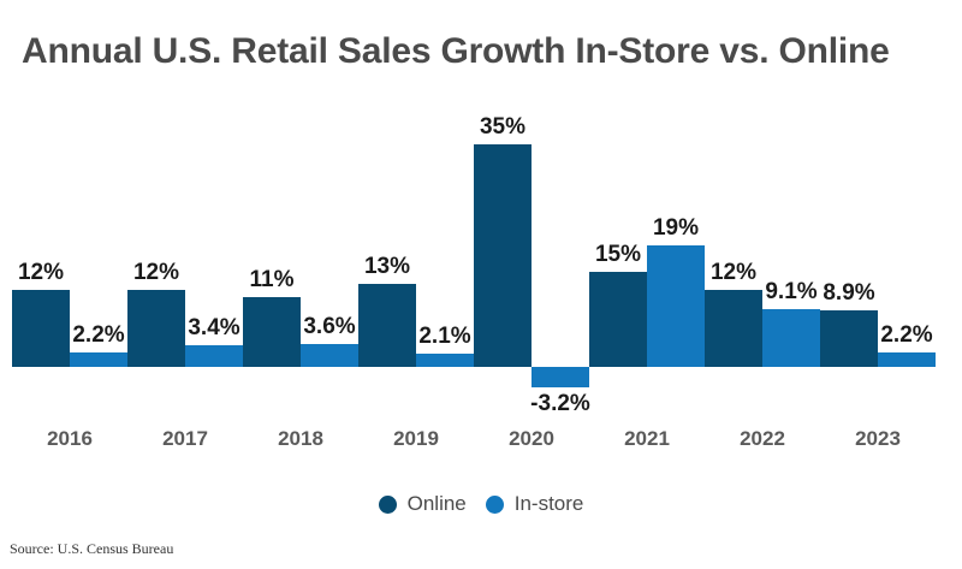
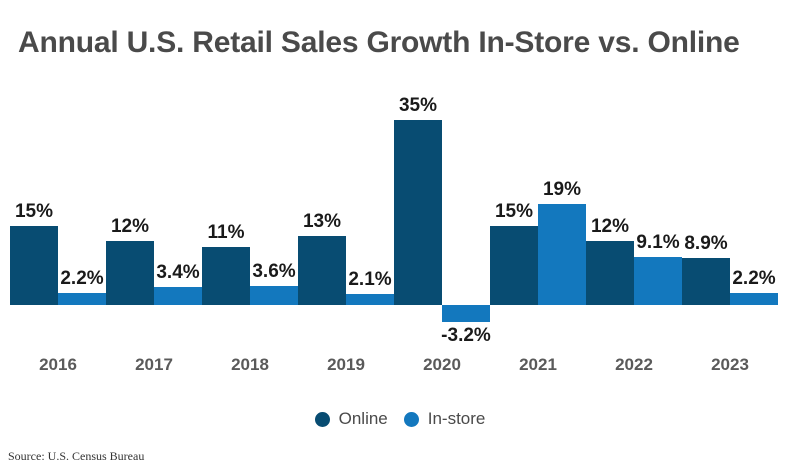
Online/2016: 12% -> 15%
